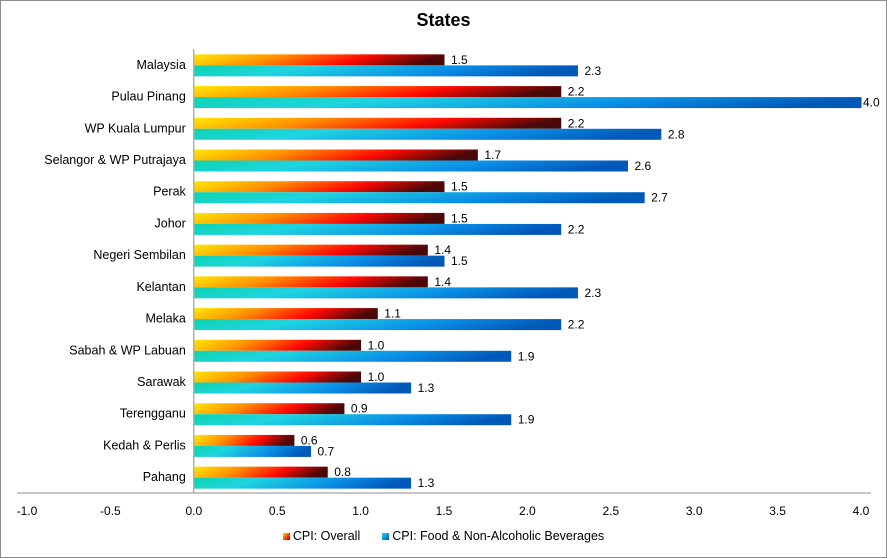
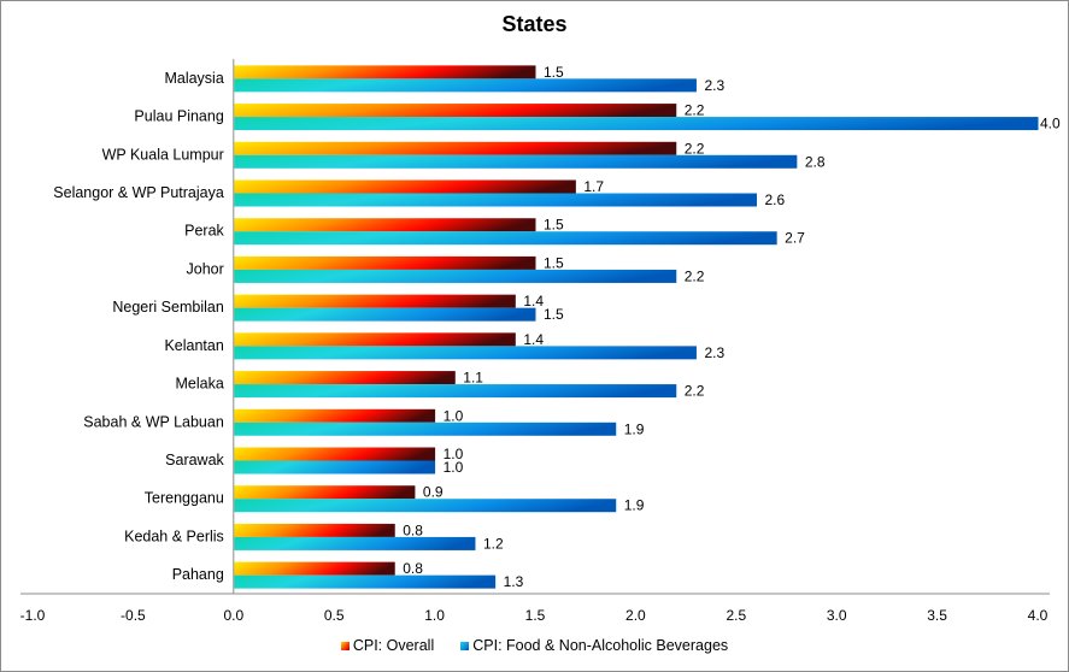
CPI: Food & Non-Alcoholic Beverages/Sarawak: 1.3 -> 1.0
CPI: Overall/Kedah & Perlis: 0.6 -> 0.8
CPI: Food & Non-Alcoholic Beverages/Kedah & Perlis: 0.7 -> 1.2
